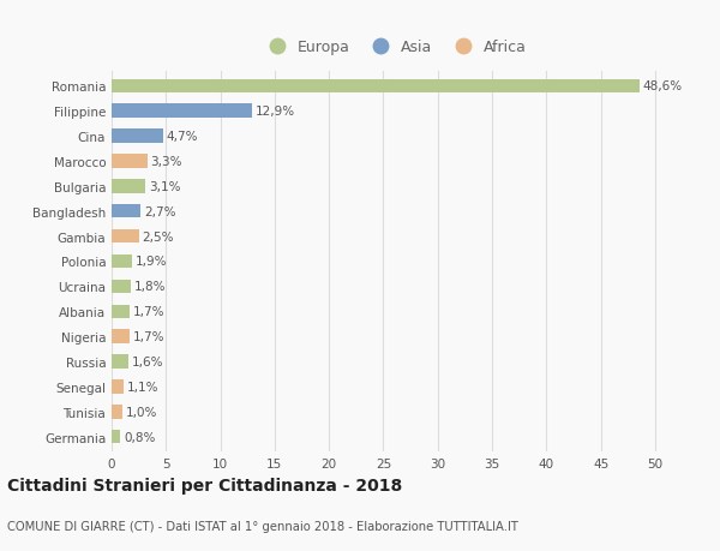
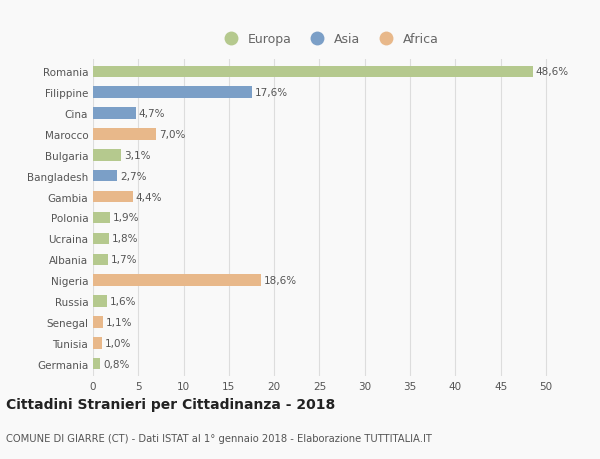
Filippine: 12,9% -> 17,6%
Marocco: 3,3% -> 7,0%
Gambia: 2,5% -> 4,4%
Nigeria: 1,7% -> 18,6%
